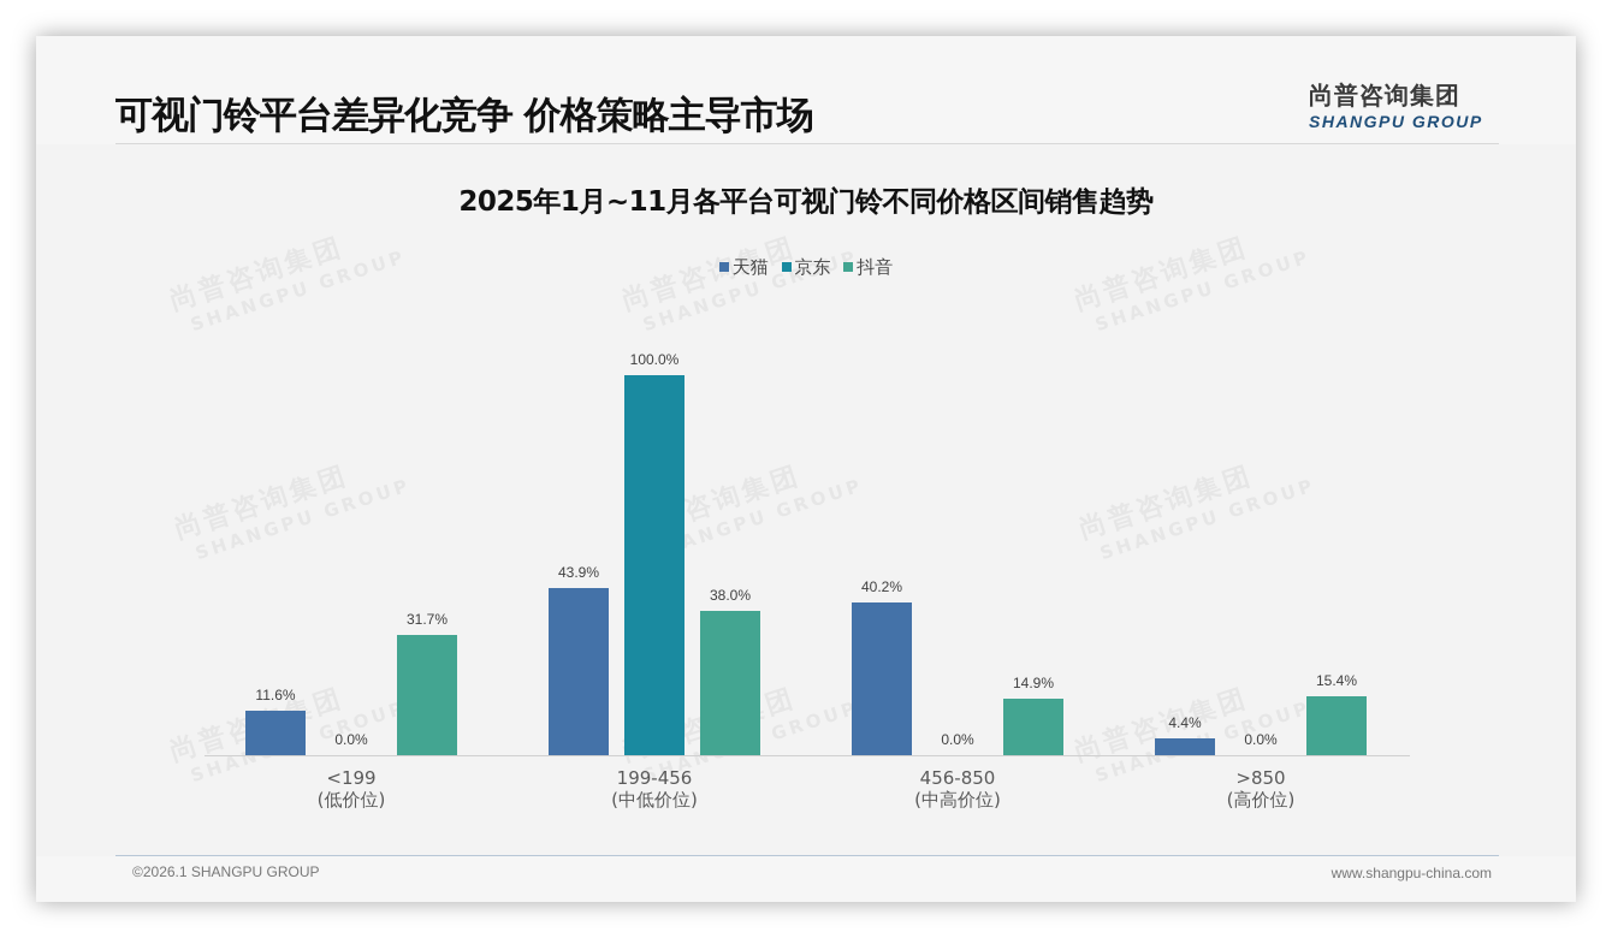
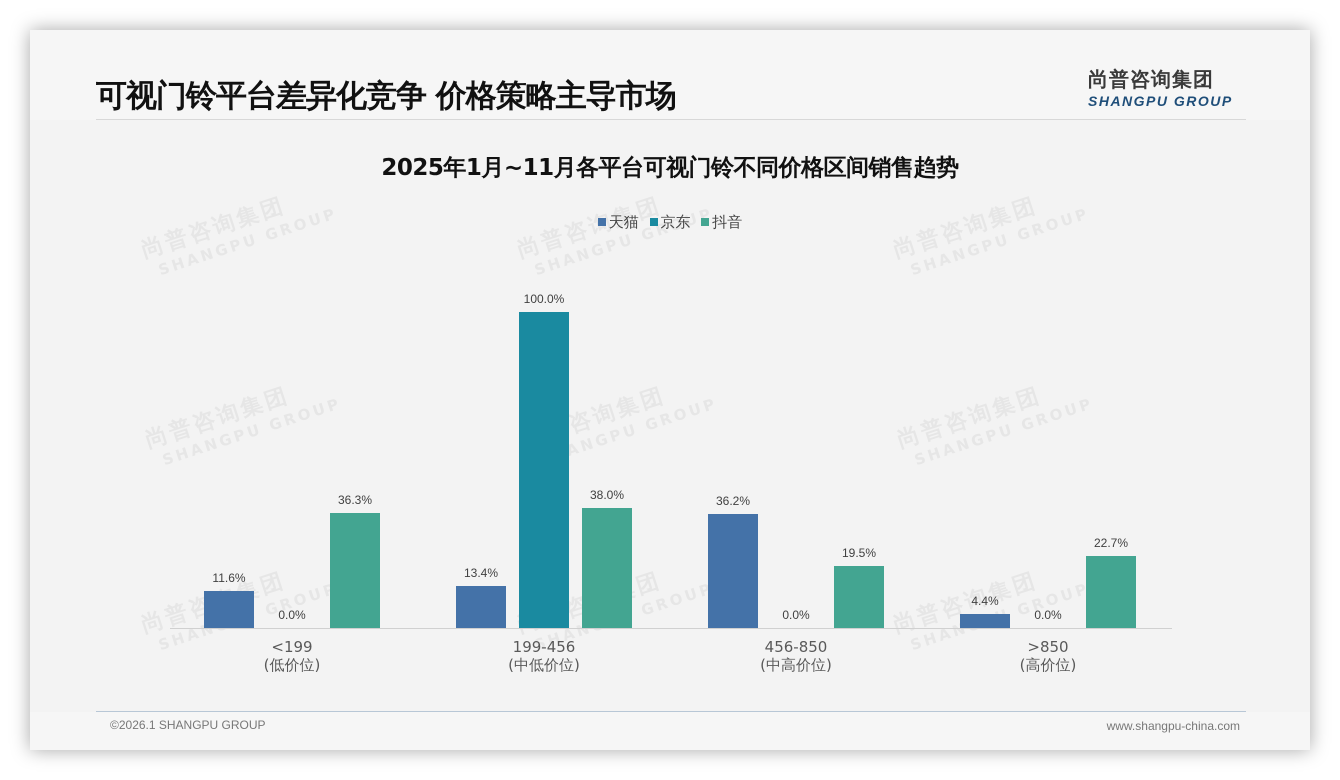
抖音/<199: 31.7% -> 36.3%
天猫/199-456: 43.9% -> 13.4%
天猫/456-850: 40.2% -> 36.2%
抖音/456-850: 14.9% -> 19.5%
抖音/>850: 15.4% -> 22.7%
